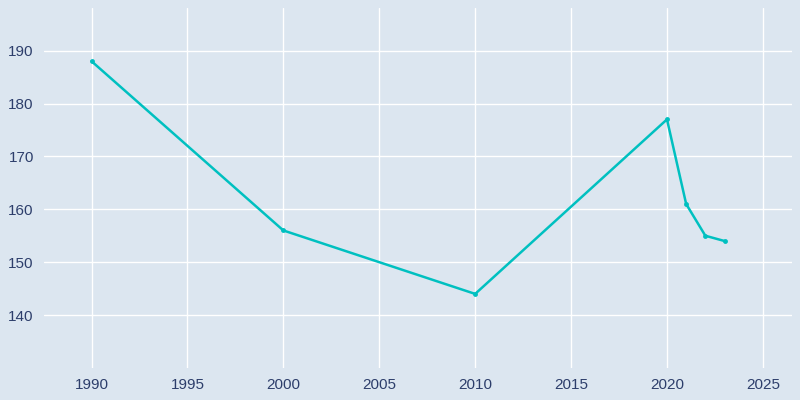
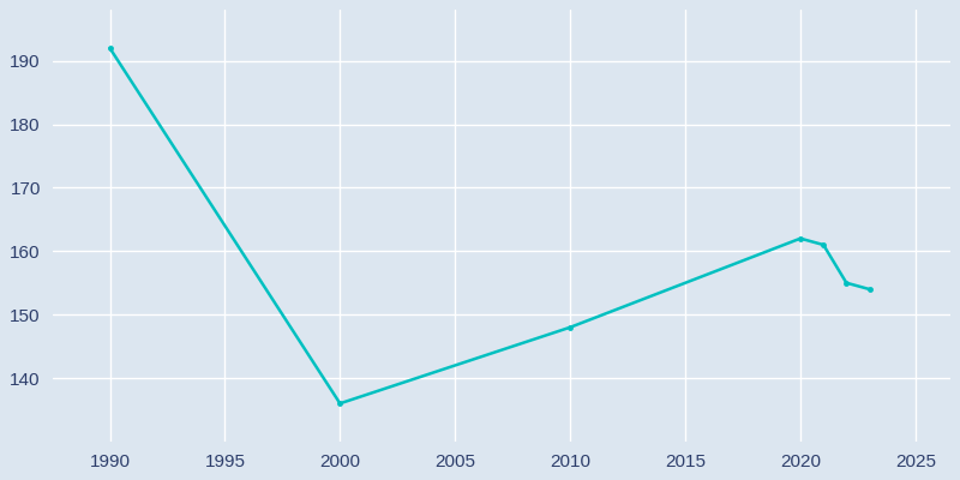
1990: 188 -> 192
2000: 156 -> 136
2010: 144 -> 148
2020: 177 -> 162
